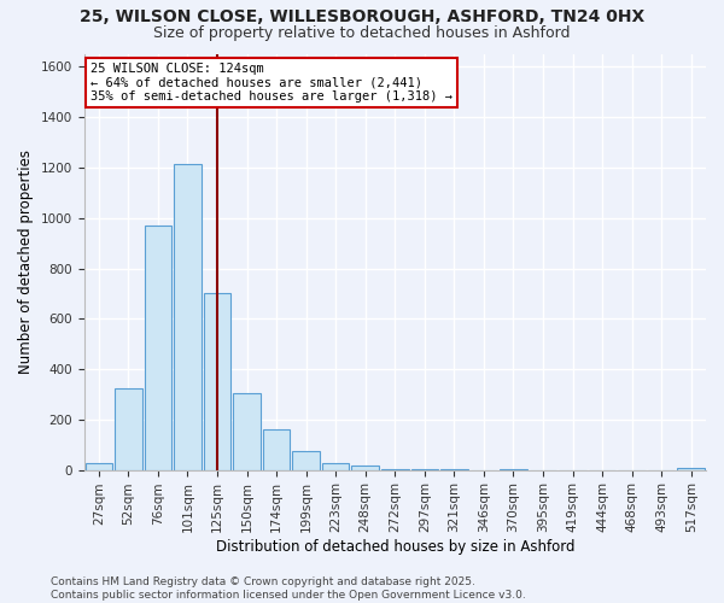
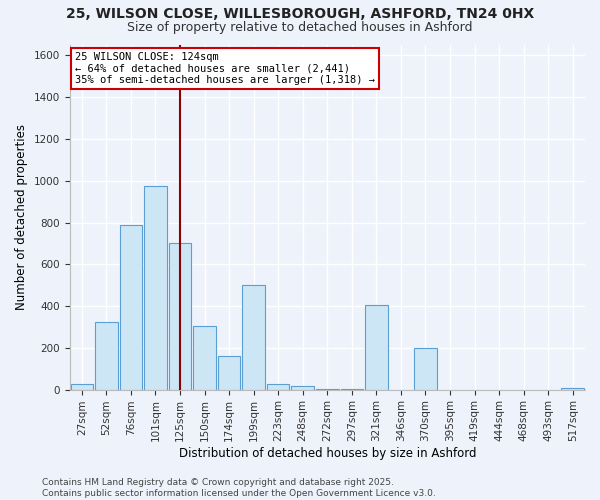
76sqm: 970 -> 790
101sqm: 1215 -> 975
199sqm: 75 -> 500
321sqm: 1 -> 405
370sqm: 1 -> 200
